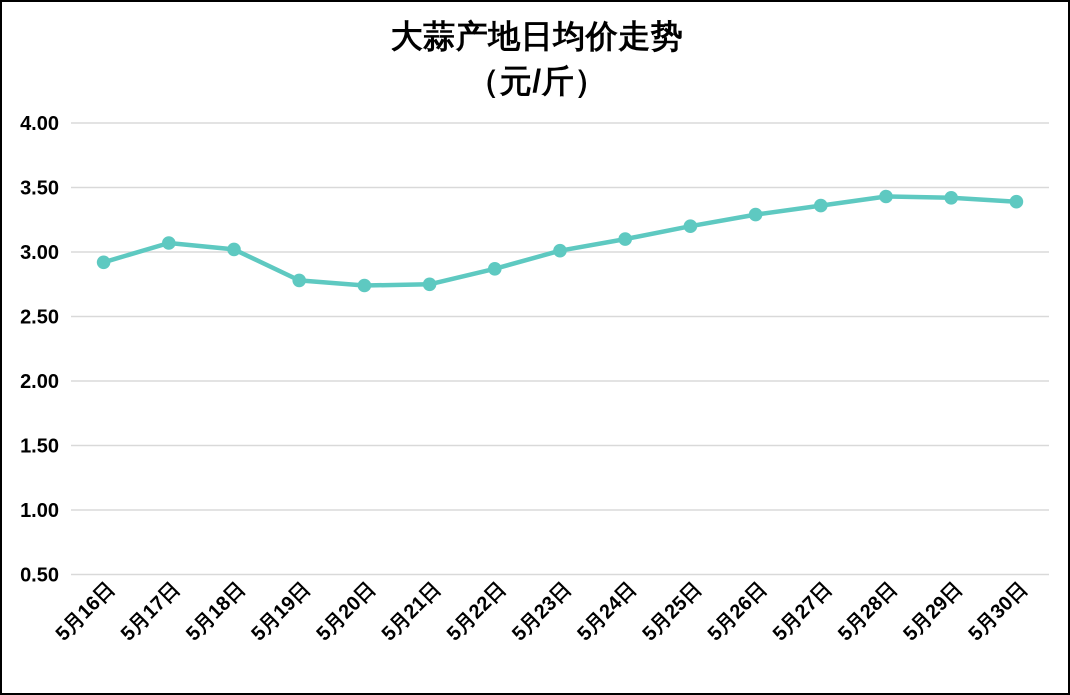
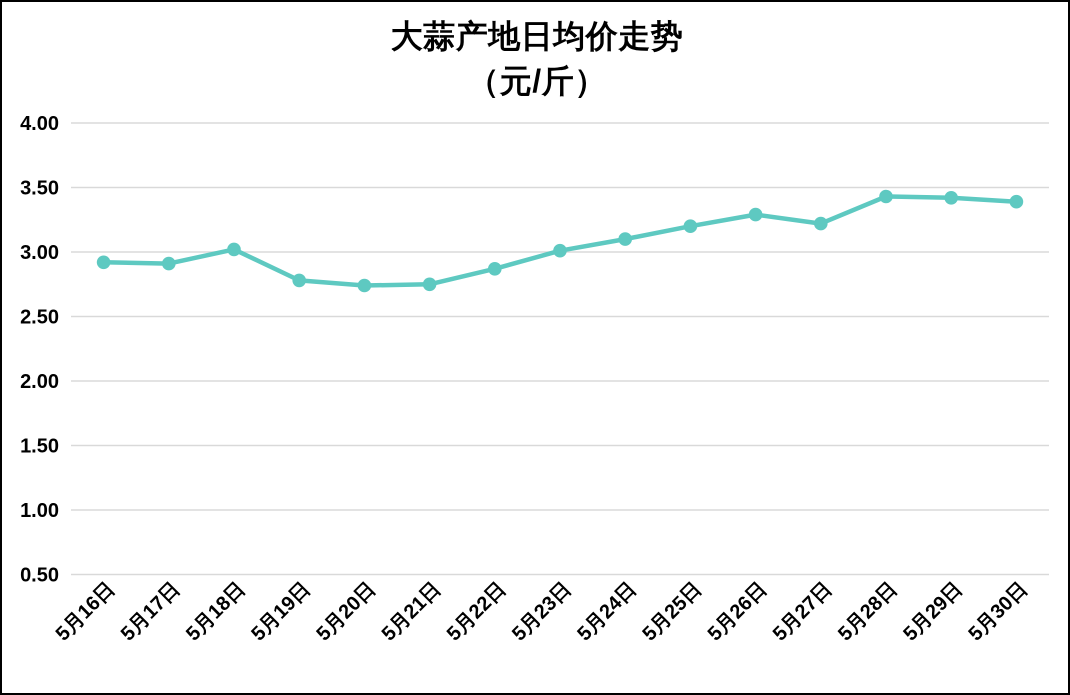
5月17日: 3.07 -> 2.91
5月27日: 3.36 -> 3.22
